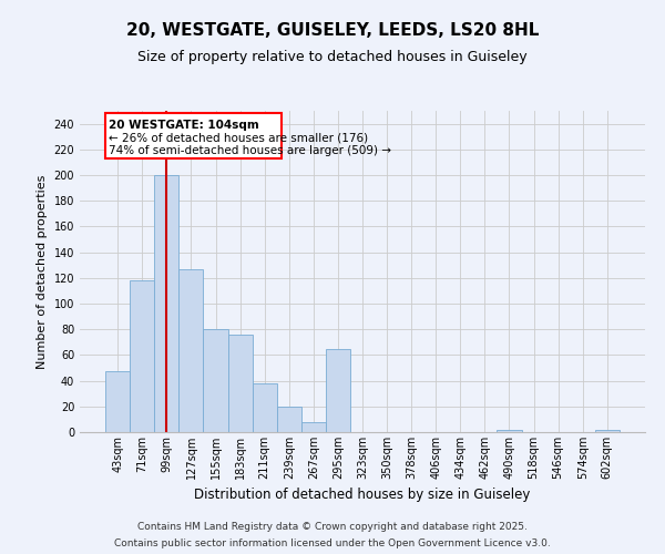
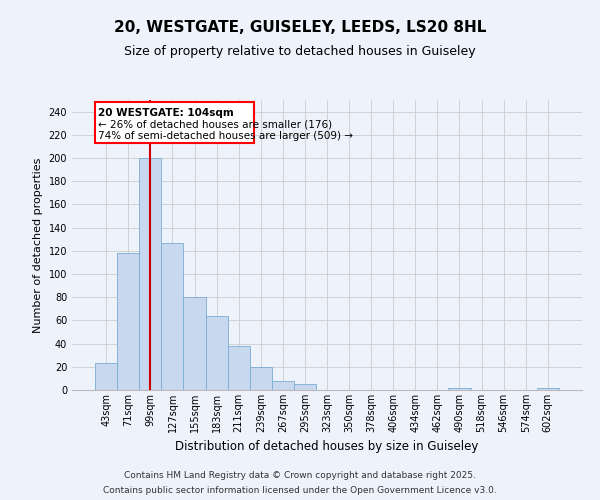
43sqm: 47 -> 23
183sqm: 76 -> 64
295sqm: 65 -> 5
